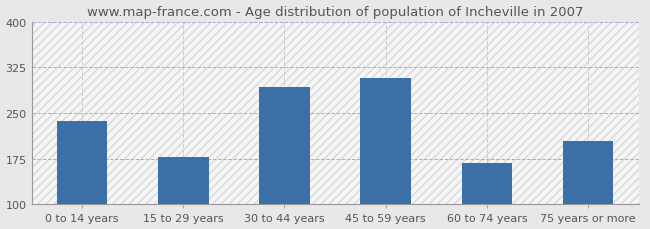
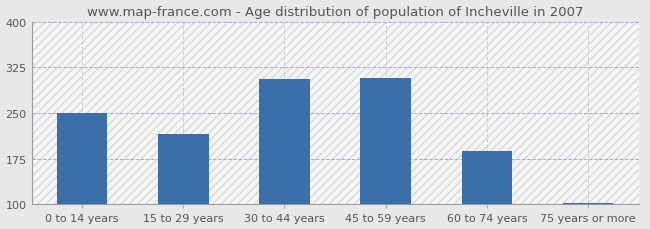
0 to 14 years: 236 -> 250
15 to 29 years: 178 -> 215
30 to 44 years: 292 -> 305
60 to 74 years: 168 -> 188
75 years or more: 204 -> 103
